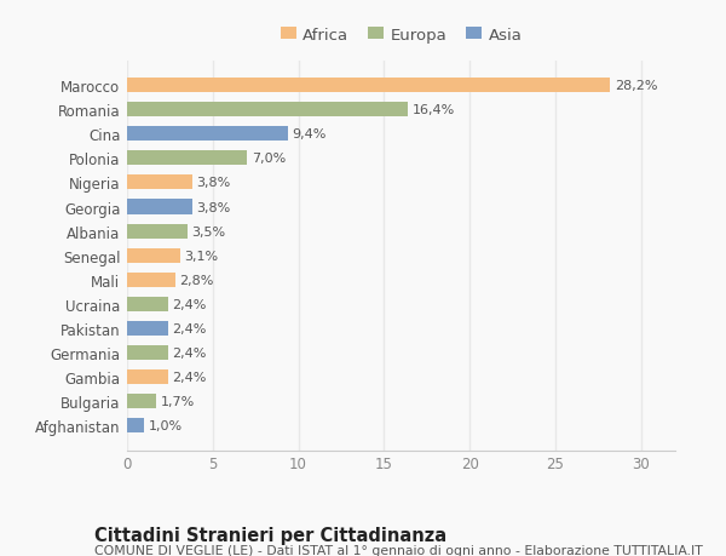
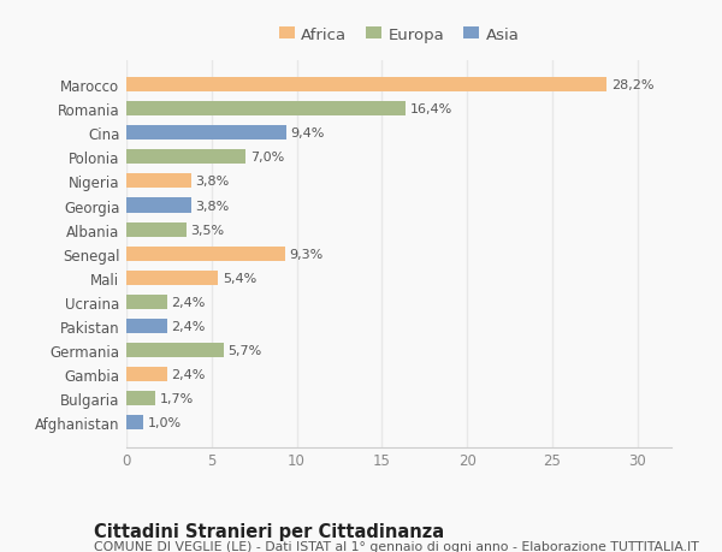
Senegal: 3,1% -> 9,3%
Mali: 2,8% -> 5,4%
Germania: 2,4% -> 5,7%
